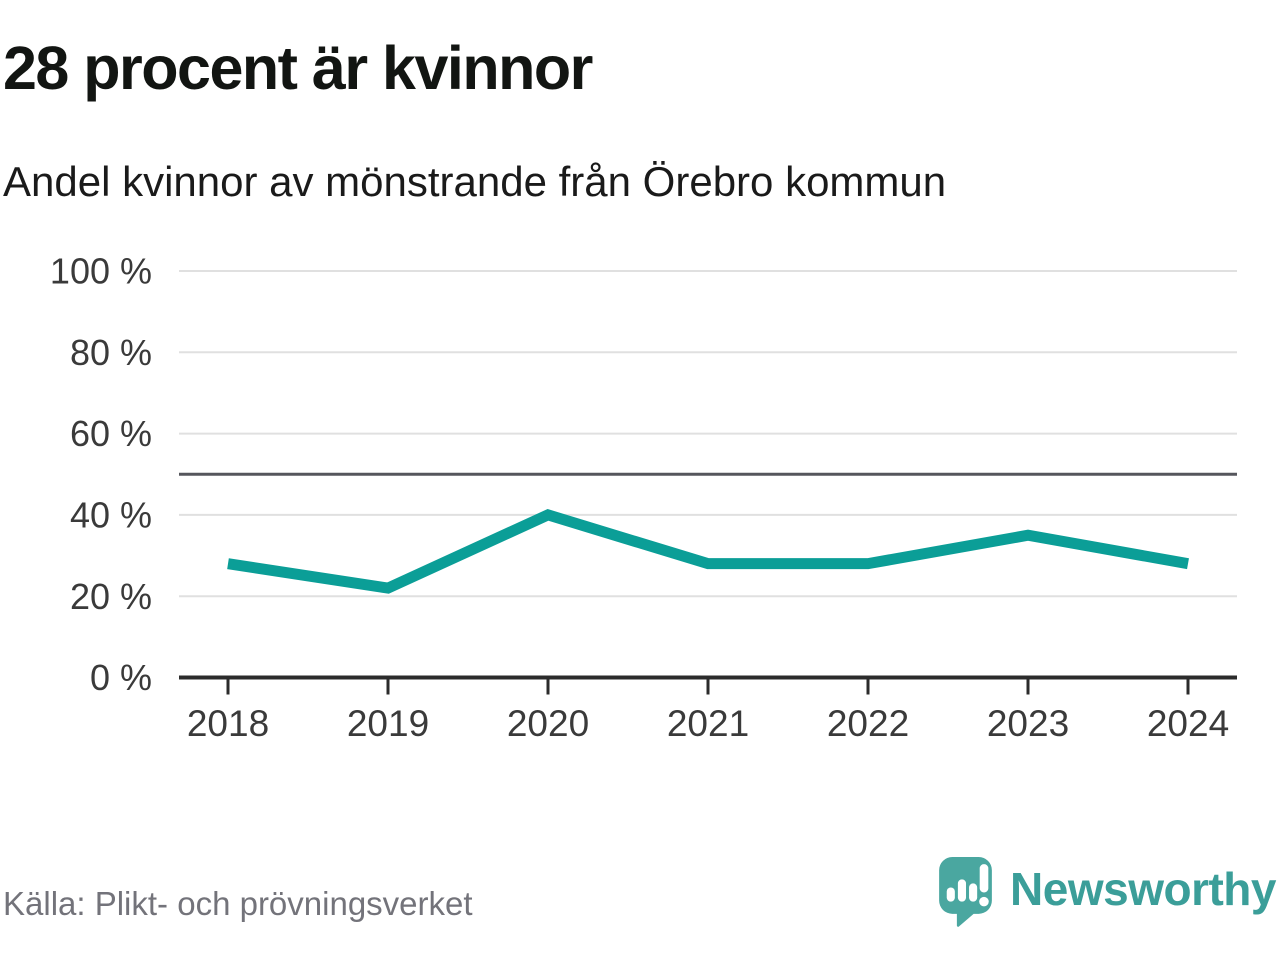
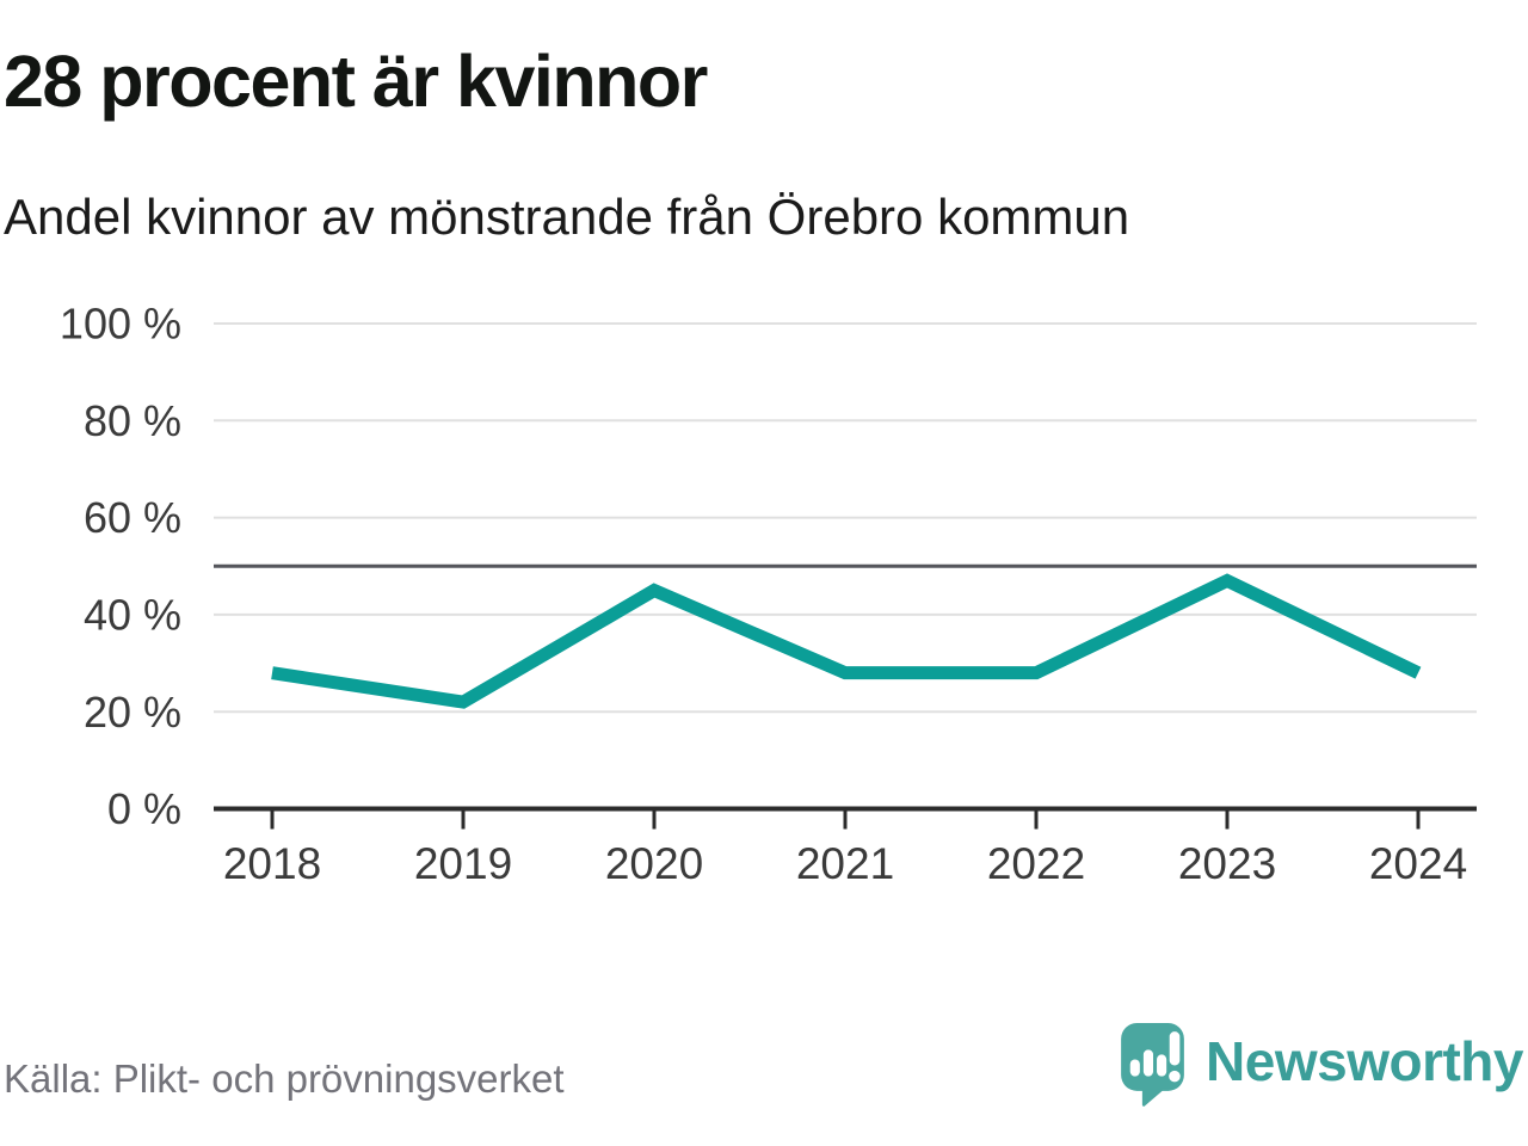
2020: 40% -> 45%
2023: 35% -> 47%
